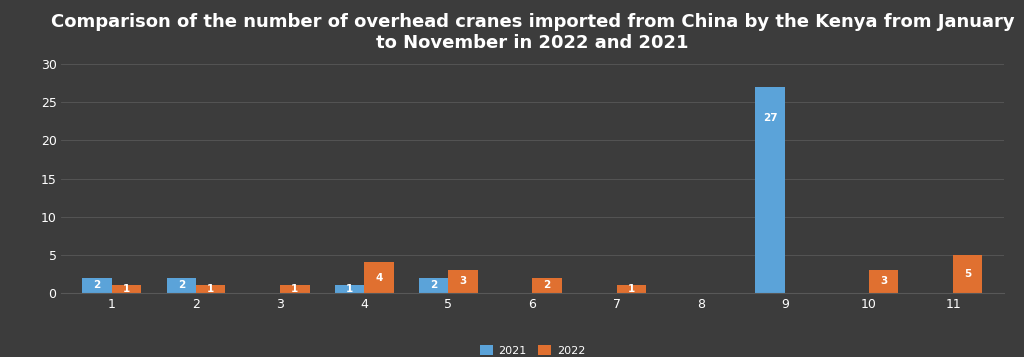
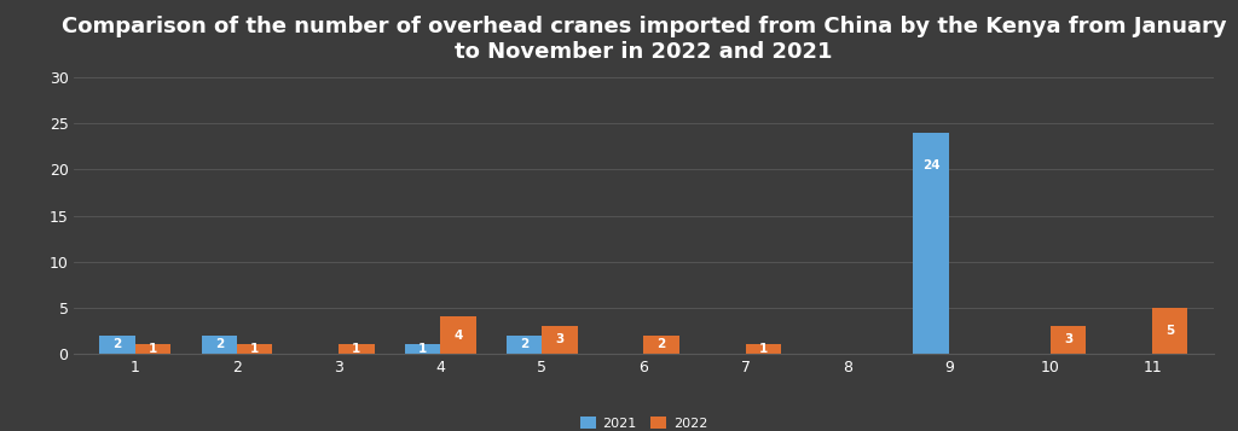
2021/9: 27 -> 24
